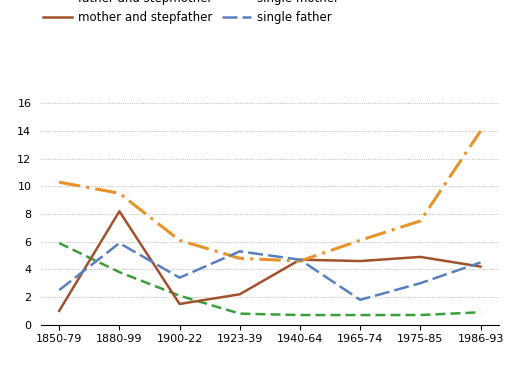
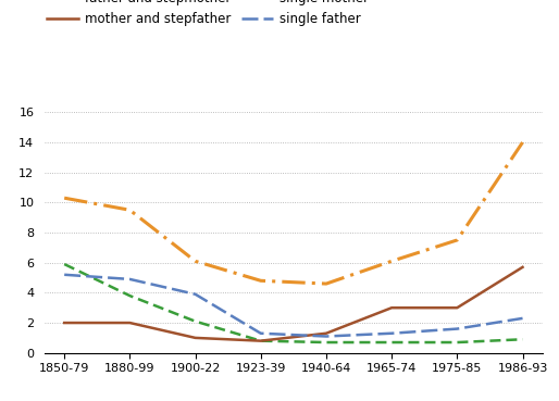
mother and stepfather/1850-79: 1.0 -> 2.0
single father/1850-79: 2.5 -> 5.2
mother and stepfather/1880-99: 8.2 -> 2.0
single father/1880-99: 5.9 -> 4.9
mother and stepfather/1900-22: 1.5 -> 1.0
single father/1900-22: 3.4 -> 3.9
mother and stepfather/1923-39: 2.2 -> 0.8
single father/1923-39: 5.3 -> 1.3
mother and stepfather/1940-64: 4.7 -> 1.3
single father/1940-64: 4.7 -> 1.1
mother and stepfather/1965-74: 4.6 -> 3.0
single father/1965-74: 1.8 -> 1.3
mother and stepfather/1975-85: 4.9 -> 3.0
single father/1975-85: 3.0 -> 1.6
mother and stepfather/1986-93: 4.2 -> 5.7
single father/1986-93: 4.5 -> 2.3
